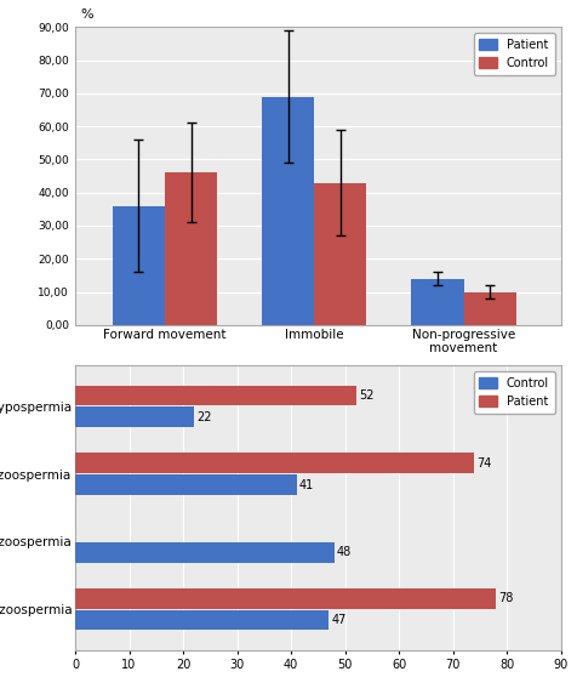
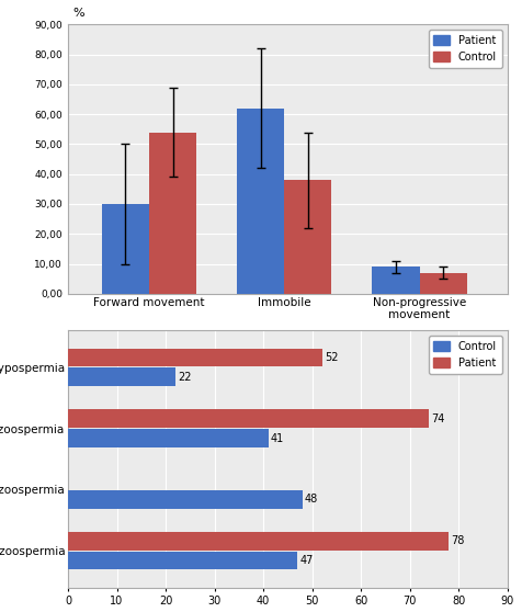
Patient/Forward movement: 36 -> 30
Control/Forward movement: 46 -> 54
Patient/Immobile: 69 -> 62
Control/Immobile: 43 -> 38
Patient/Non-progressive movement: 14 -> 9
Control/Non-progressive movement: 10 -> 7
